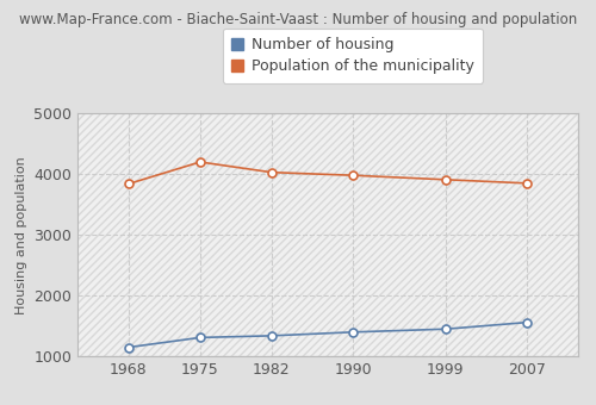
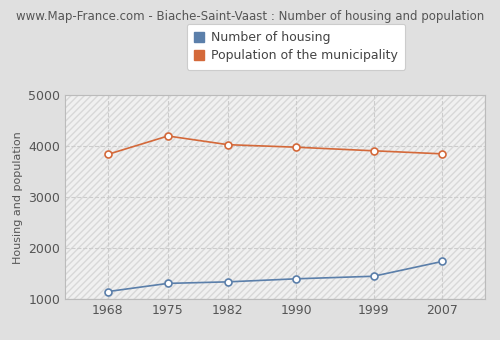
Number of housing/2007: 1560 -> 1740
